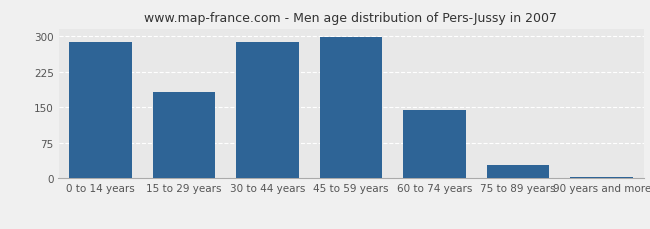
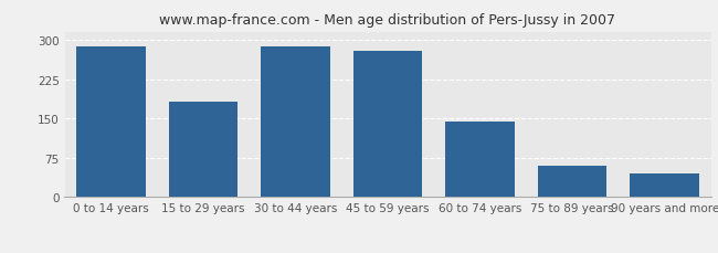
45 to 59 years: 298 -> 280
75 to 89 years: 28 -> 60
90 years and more: 3 -> 45
